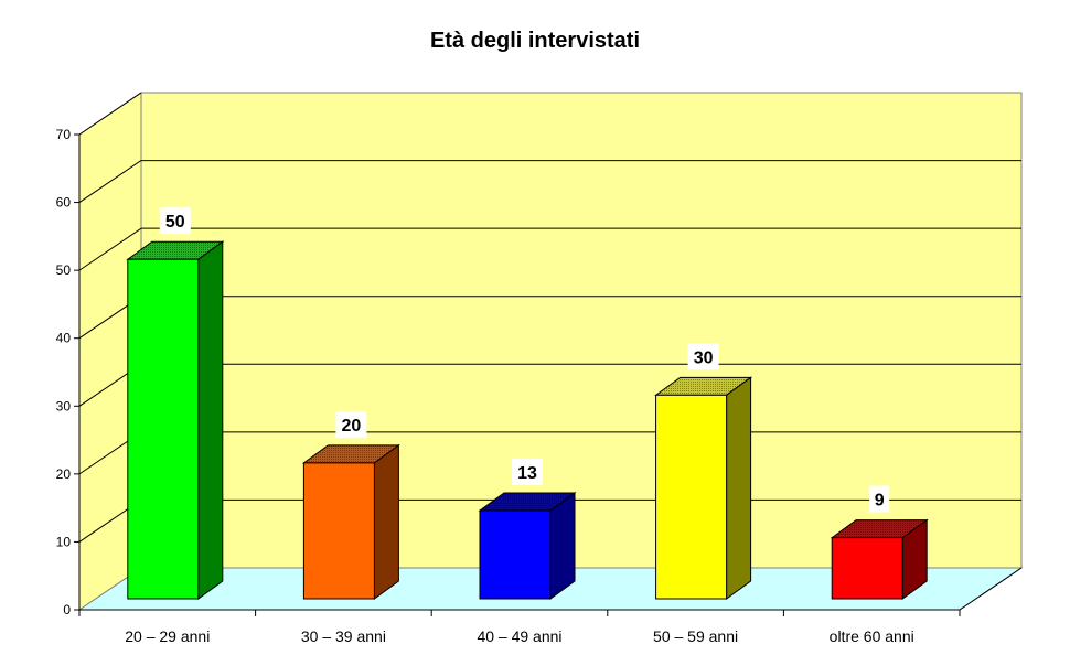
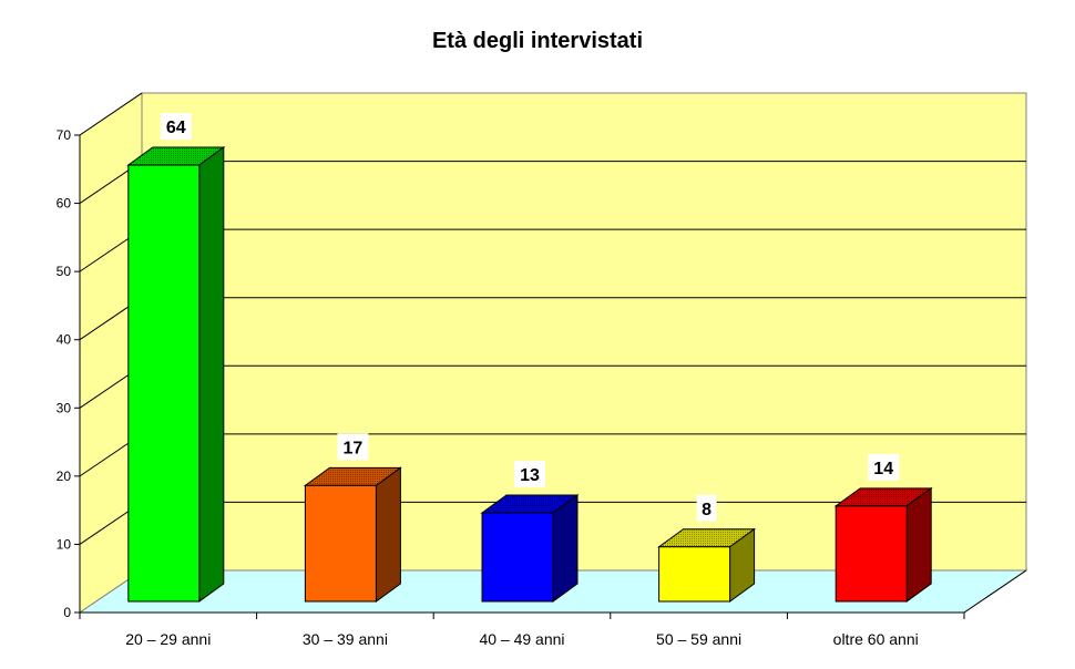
20 – 29 anni: 50 -> 64
30 – 39 anni: 20 -> 17
50 – 59 anni: 30 -> 8
oltre 60 anni: 9 -> 14
